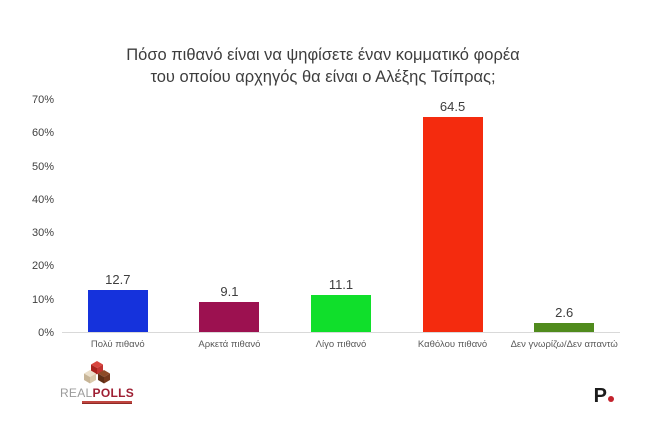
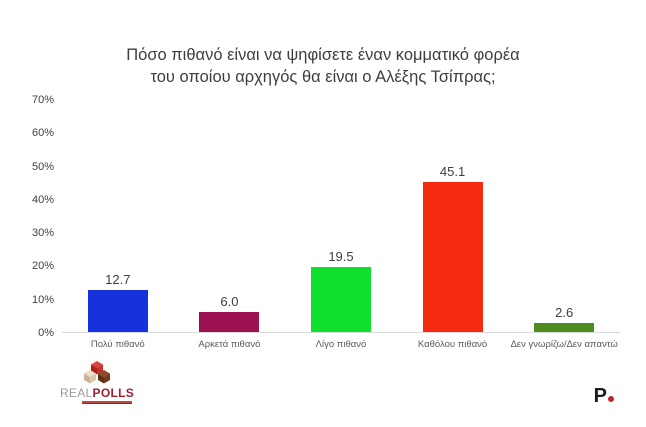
Αρκετά πιθανό: 9.1 -> 6.0
Λίγο πιθανό: 11.1 -> 19.5
Καθόλου πιθανό: 64.5 -> 45.1
